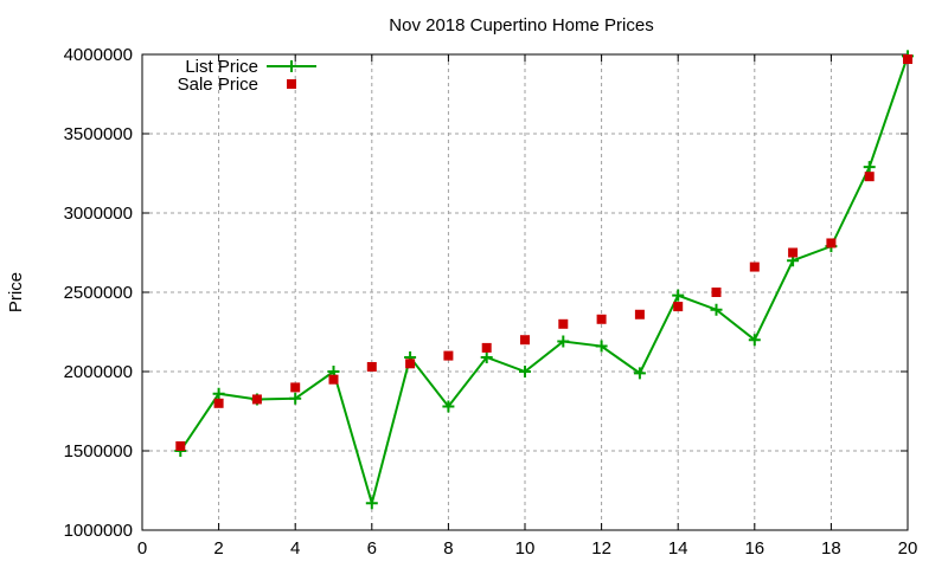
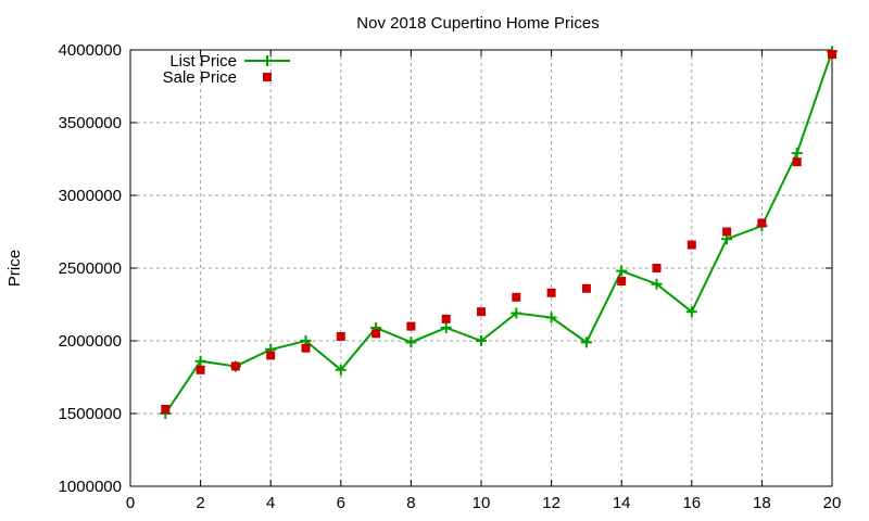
List Price/4: 1830000 -> 1940000
List Price/6: 1170000 -> 1800000
List Price/8: 1780000 -> 1990000
